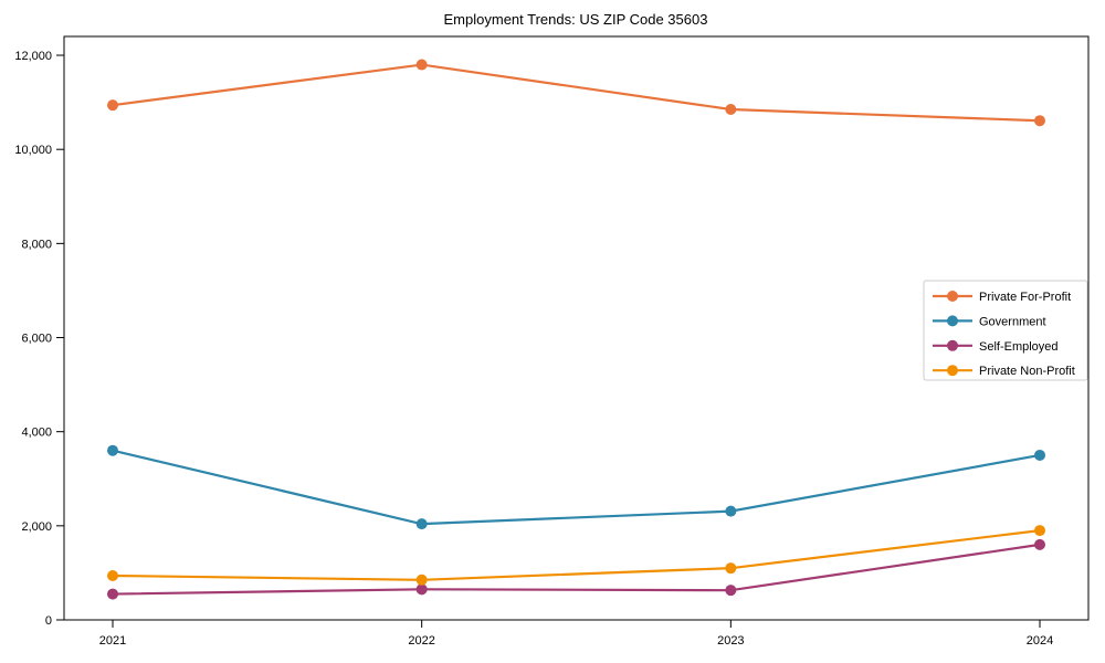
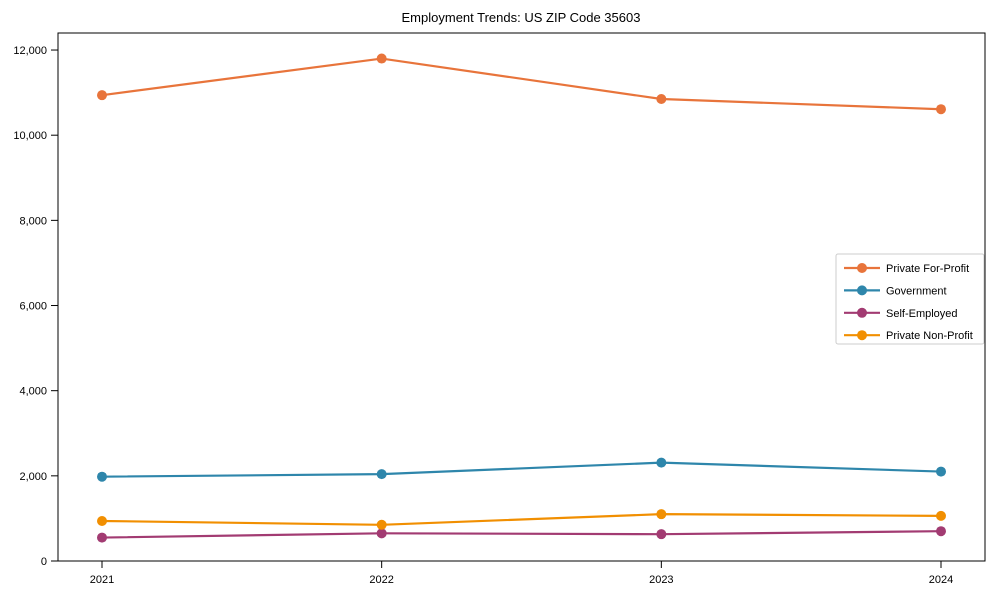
Government/2021: 3600 -> 2000
Government/2024: 3500 -> 2100
Self-Employed/2024: 1600 -> 700
Private Non-Profit/2024: 1900 -> 1100
